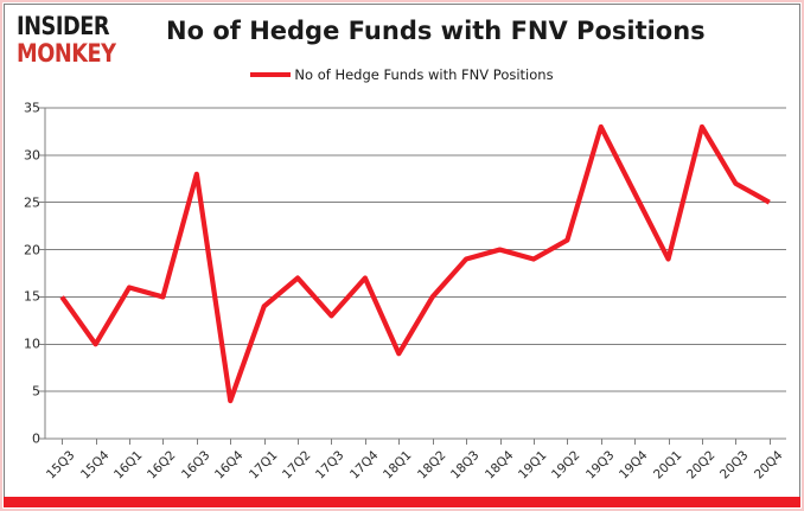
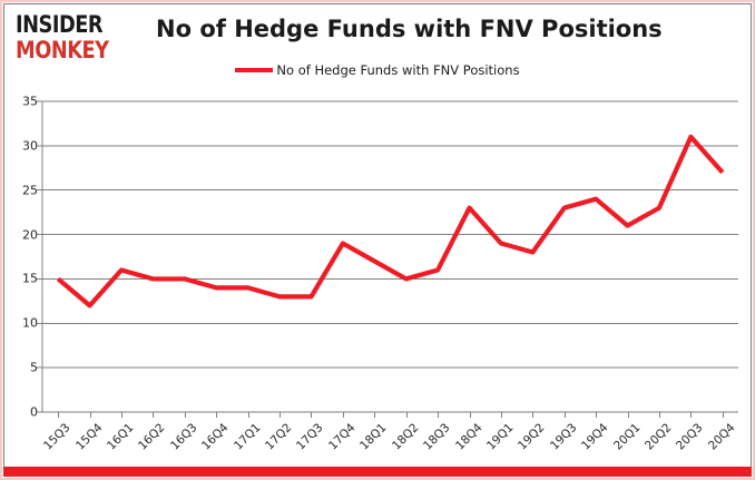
15Q4: 10 -> 12
16Q3: 28 -> 15
16Q4: 4 -> 14
17Q2: 17 -> 13
17Q4: 17 -> 19
18Q1: 9 -> 17
18Q3: 19 -> 16
18Q4: 20 -> 23
19Q2: 21 -> 18
19Q3: 33 -> 23
19Q4: 26 -> 24
20Q1: 19 -> 21
20Q2: 33 -> 23
20Q3: 27 -> 31
20Q4: 25 -> 27
